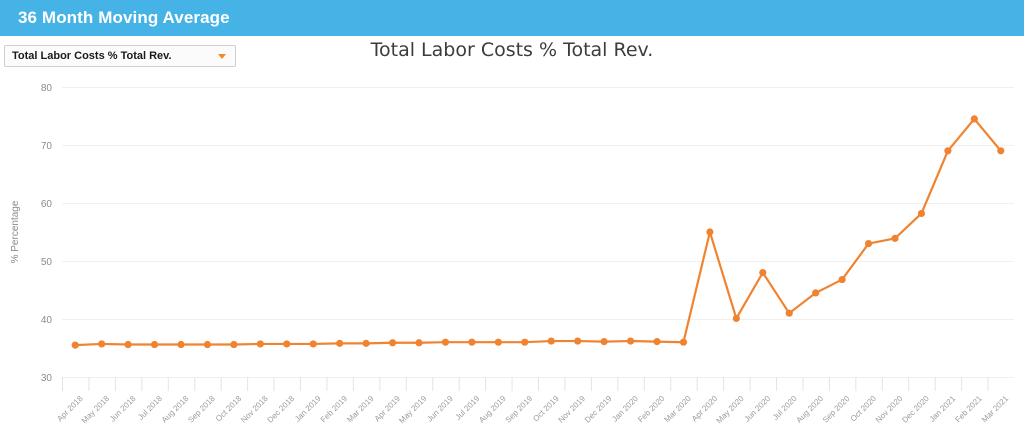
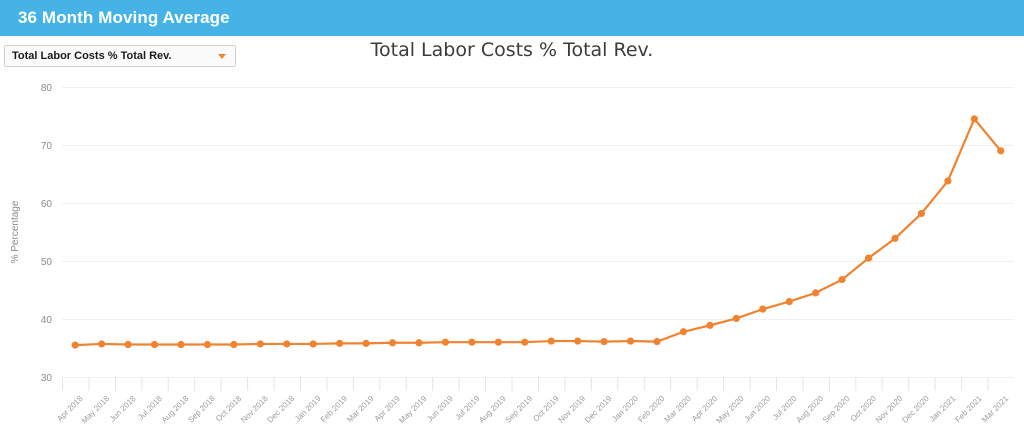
Mar 2020: 36 -> 38
Apr 2020: 55 -> 39
Jun 2020: 48 -> 42
Jul 2020: 41 -> 43
Oct 2020: 53 -> 50
Jan 2021: 69 -> 64
